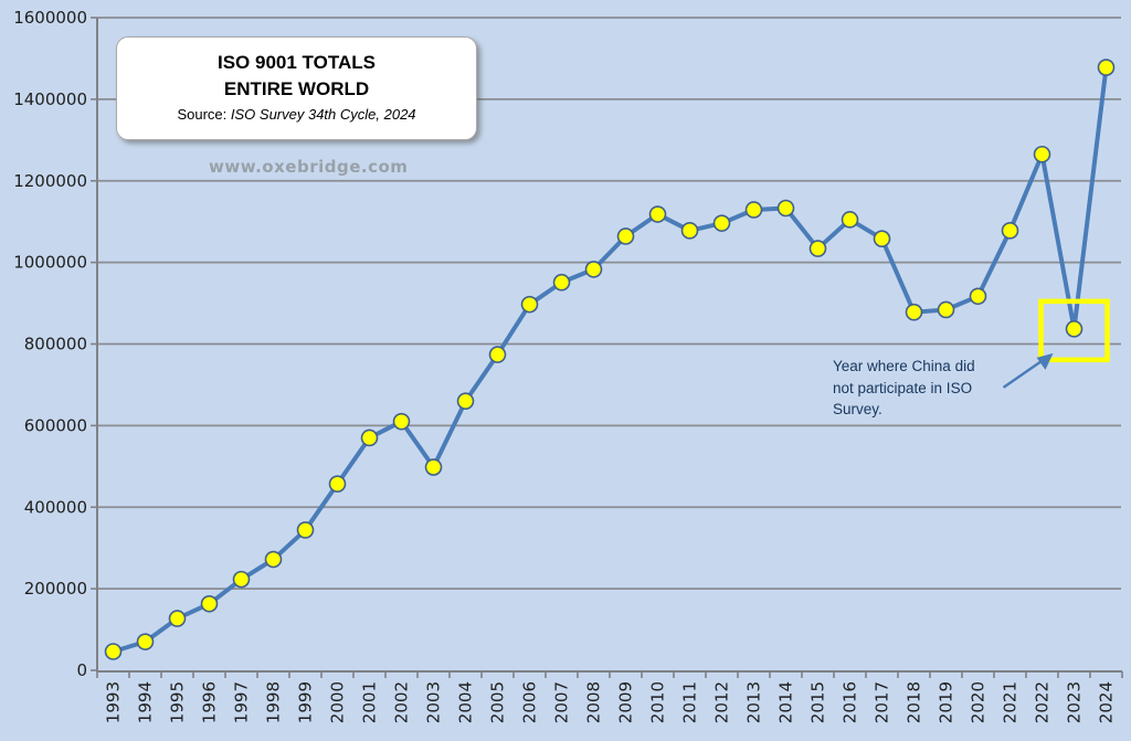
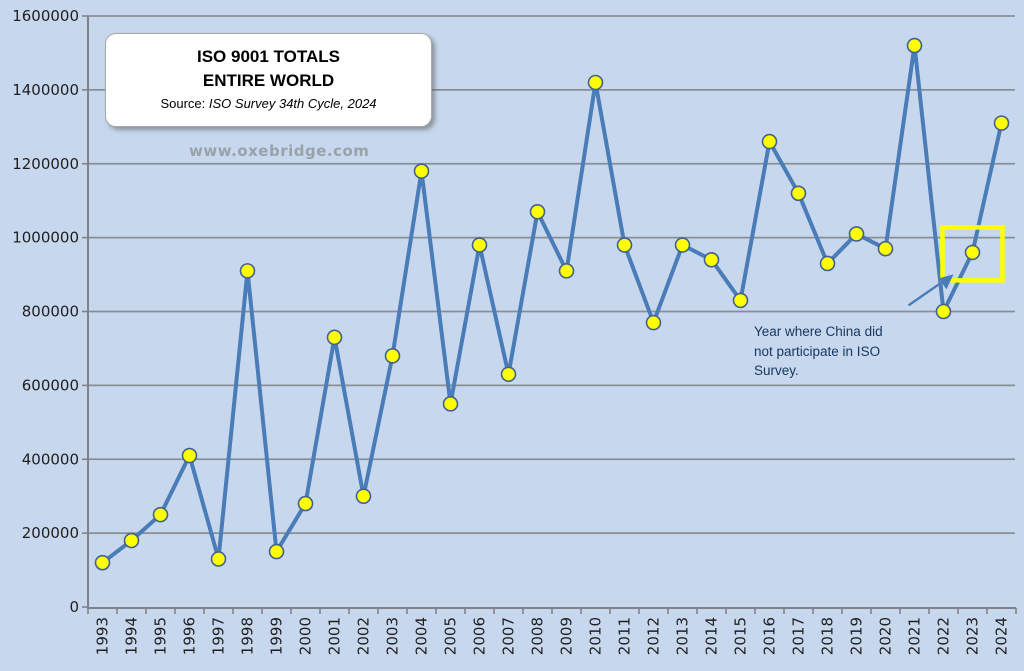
1993: 50000 -> 120000
1994: 70000 -> 180000
1995: 130000 -> 250000
1996: 160000 -> 410000
1997: 220000 -> 130000
1998: 270000 -> 910000
1999: 340000 -> 150000
2000: 460000 -> 280000
2001: 570000 -> 730000
2002: 610000 -> 300000
2003: 500000 -> 680000
2004: 660000 -> 1180000
2005: 770000 -> 550000
2006: 900000 -> 980000
2007: 950000 -> 630000
2008: 980000 -> 1070000
2009: 1060000 -> 910000
2010: 1120000 -> 1420000
2011: 1080000 -> 980000
2012: 1100000 -> 770000
2013: 1130000 -> 980000
2014: 1130000 -> 940000
2015: 1030000 -> 830000
2016: 1100000 -> 1260000
2017: 1060000 -> 1120000
2018: 880000 -> 930000
2019: 880000 -> 1010000
2020: 920000 -> 970000
2021: 1080000 -> 1520000
2022: 1260000 -> 800000
2023: 840000 -> 960000
2024: 1480000 -> 1310000
